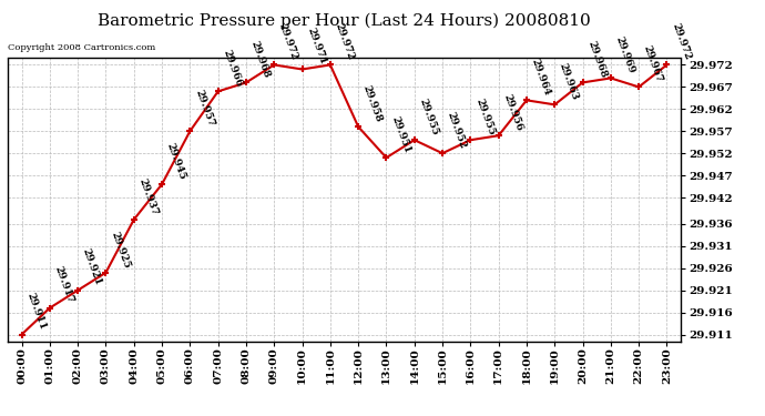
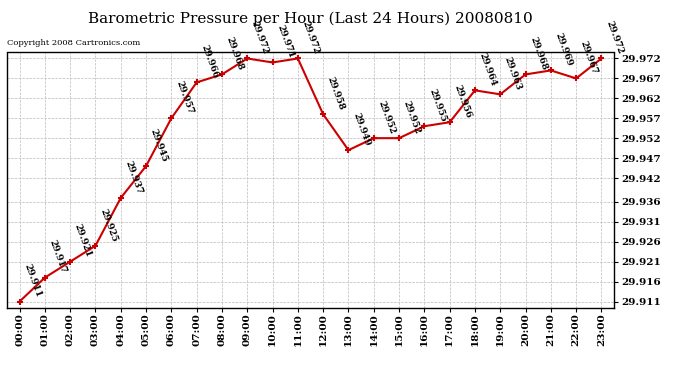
13:00: 29.951 -> 29.949
14:00: 29.955 -> 29.952
